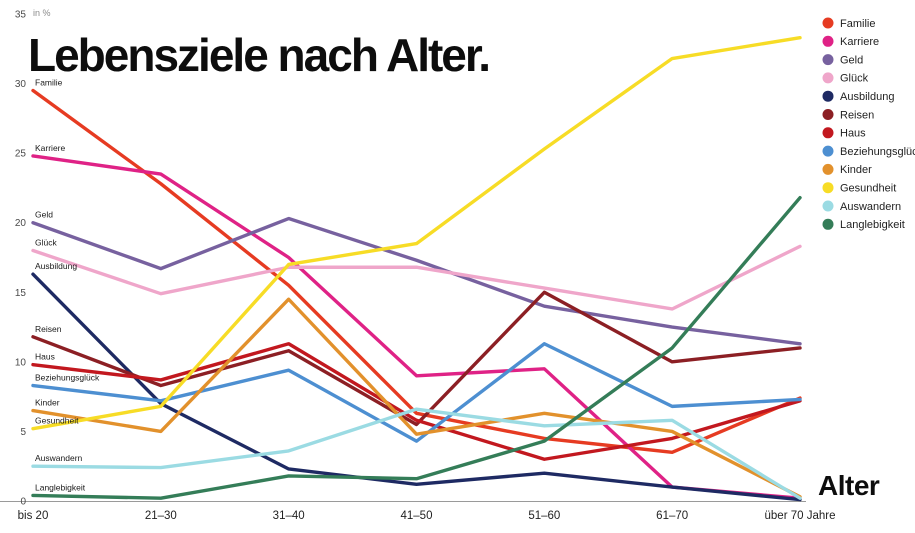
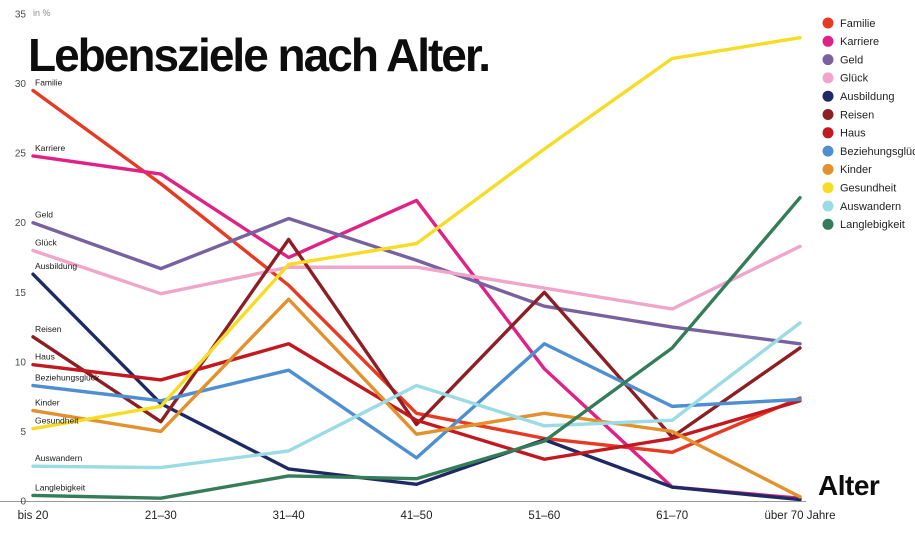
Reisen/21–30: 8.3 -> 5.7
Reisen/31–40: 10.8 -> 18.8
Karriere/41–50: 9.0 -> 21.6
Beziehungsglück/41–50: 4.3 -> 3.1
Auswandern/41–50: 6.6 -> 8.3
Ausbildung/51–60: 2.0 -> 4.4
Reisen/61–70: 10.0 -> 4.6
Auswandern/über 70 Jahre: 0.2 -> 12.8
